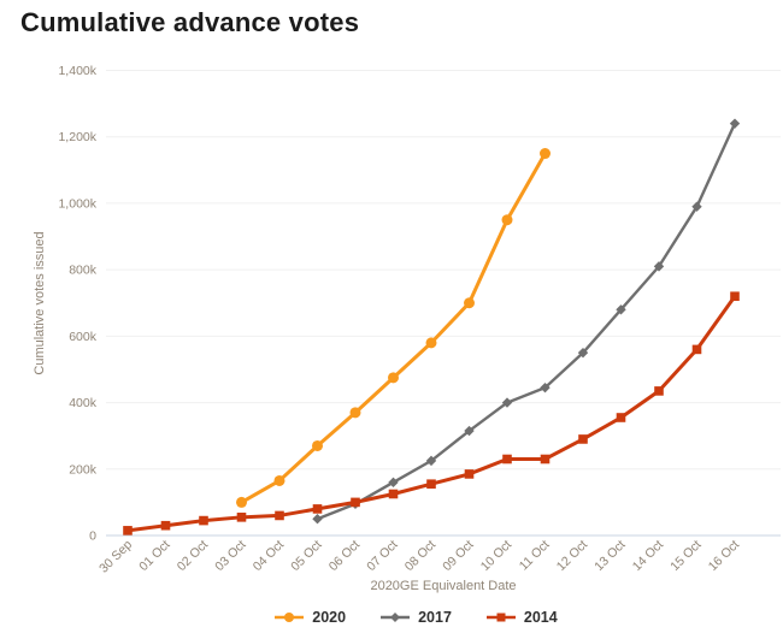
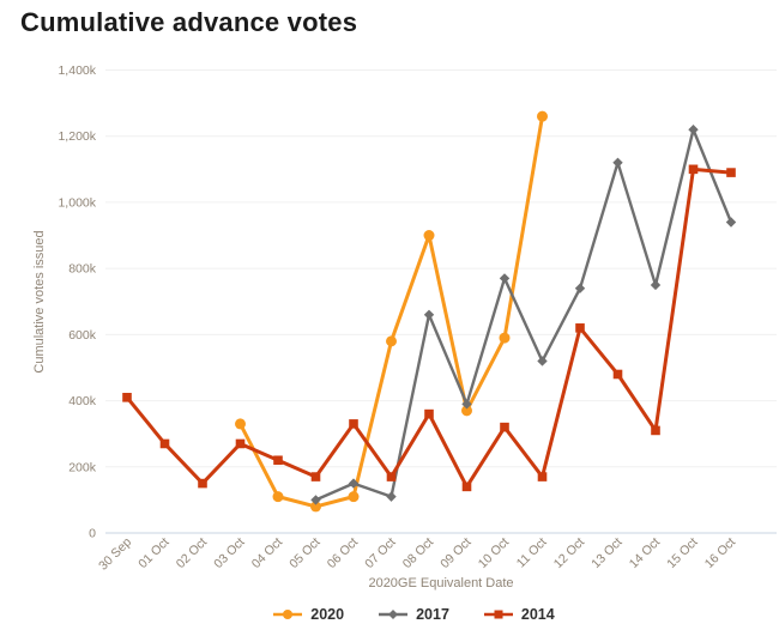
2014/30 Sep: 20k -> 410k
2014/01 Oct: 30k -> 270k
2014/02 Oct: 40k -> 150k
2020/03 Oct: 100k -> 330k
2014/03 Oct: 60k -> 270k
2020/04 Oct: 160k -> 110k
2014/04 Oct: 60k -> 220k
2020/05 Oct: 270k -> 80k
2017/05 Oct: 50k -> 100k
2014/05 Oct: 80k -> 170k
2020/06 Oct: 370k -> 110k
2017/06 Oct: 100k -> 150k
2014/06 Oct: 100k -> 330k
2020/07 Oct: 480k -> 580k
2017/07 Oct: 160k -> 110k
2014/07 Oct: 120k -> 170k
2020/08 Oct: 580k -> 900k
2017/08 Oct: 220k -> 660k
2014/08 Oct: 160k -> 360k
2020/09 Oct: 700k -> 370k
2017/09 Oct: 320k -> 390k
2014/09 Oct: 180k -> 140k
2020/10 Oct: 950k -> 590k
2017/10 Oct: 400k -> 770k
2014/10 Oct: 230k -> 320k
2020/11 Oct: 1150k -> 1260k
2017/11 Oct: 440k -> 520k
2014/11 Oct: 230k -> 170k
2017/12 Oct: 550k -> 740k
2014/12 Oct: 290k -> 620k
2017/13 Oct: 680k -> 1120k
2014/13 Oct: 360k -> 480k
2017/14 Oct: 810k -> 750k
2014/14 Oct: 440k -> 310k
2017/15 Oct: 990k -> 1220k
2014/15 Oct: 560k -> 1100k
2017/16 Oct: 1240k -> 940k
2014/16 Oct: 720k -> 1090k
